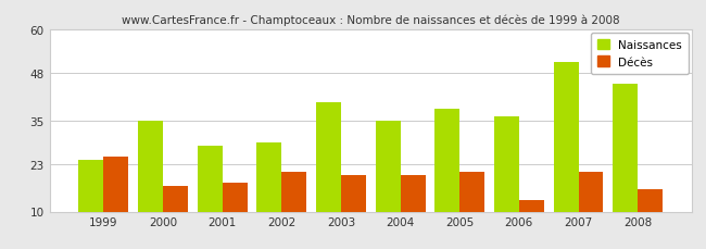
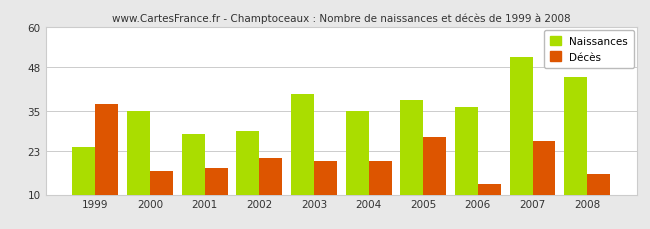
Décès/1999: 25 -> 37
Décès/2005: 21 -> 27
Décès/2007: 21 -> 26
